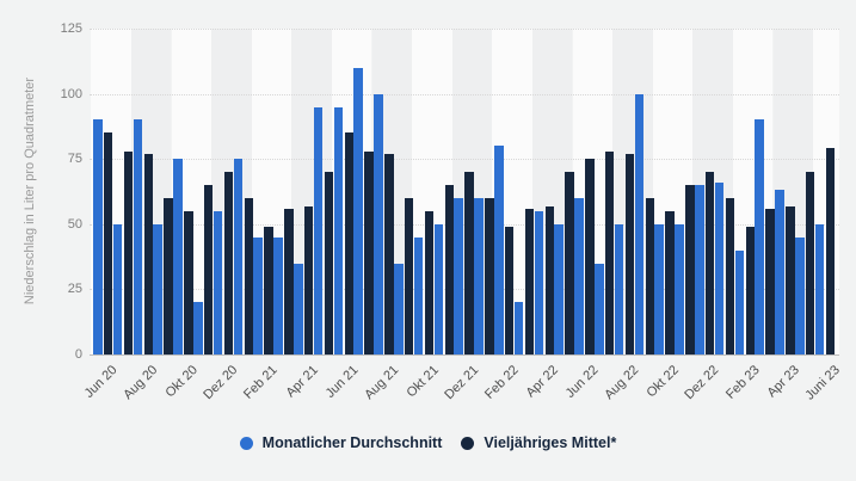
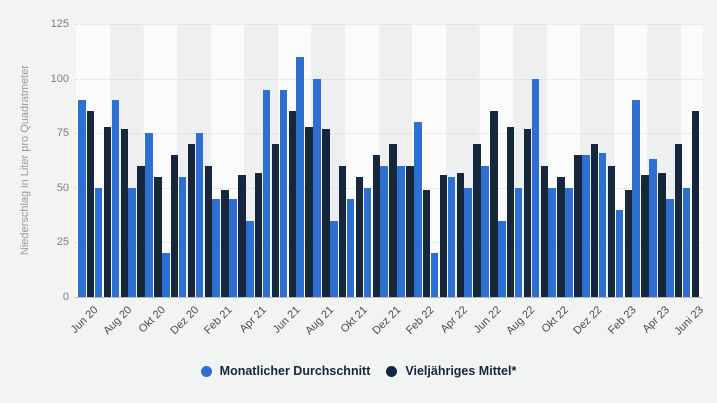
Vieljähriges Mittel*/Jun 22: 75 -> 85
Vieljähriges Mittel*/Juni 23: 79 -> 85
